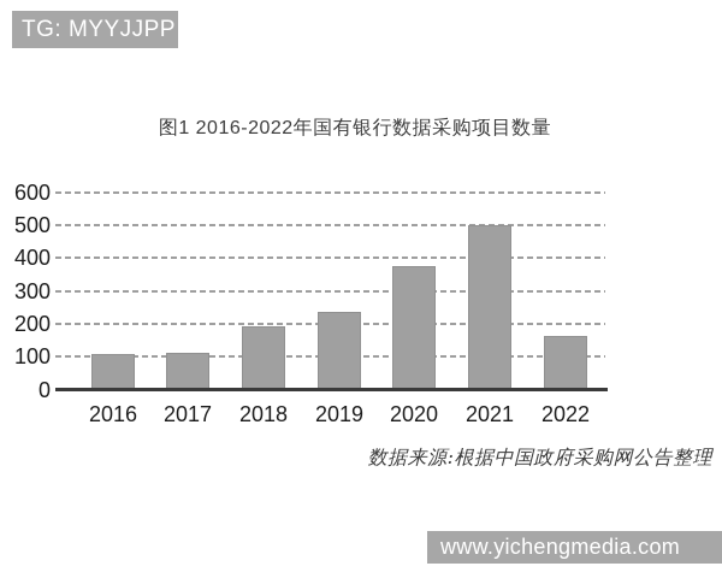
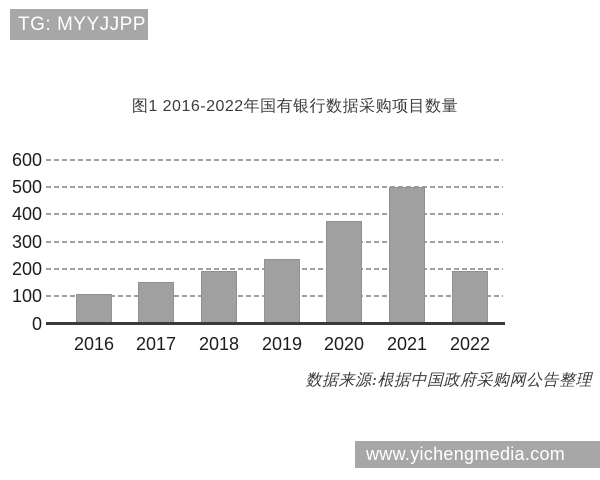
2017: 110 -> 150
2022: 160 -> 190
